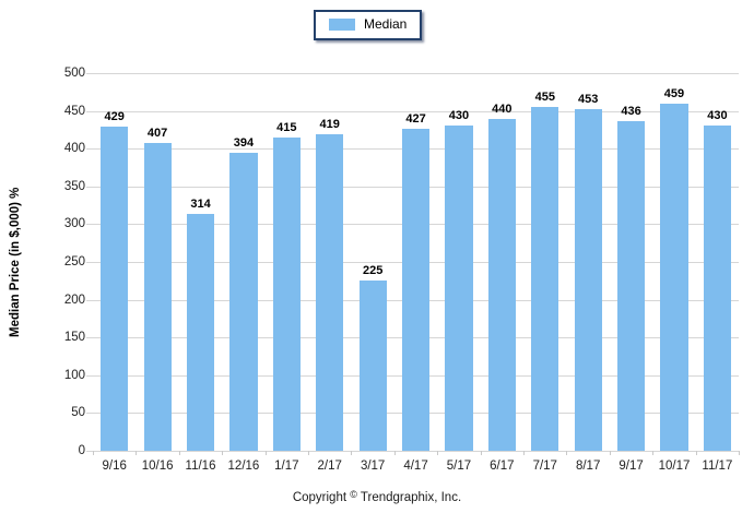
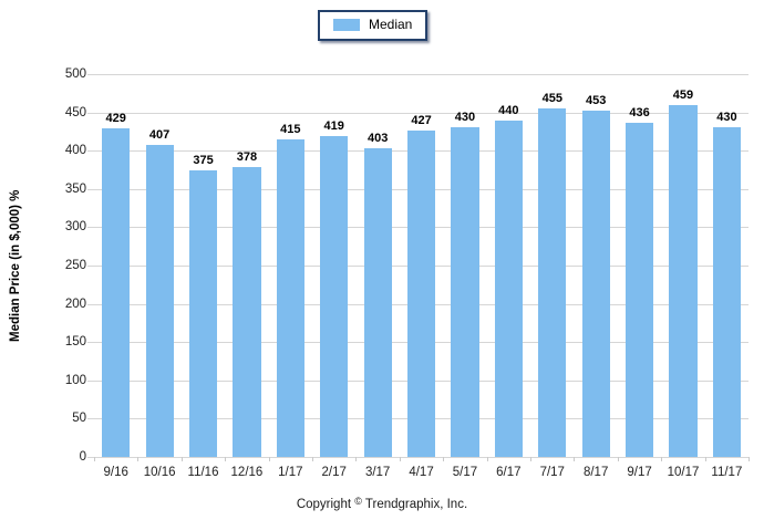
11/16: 314 -> 375
12/16: 394 -> 378
3/17: 225 -> 403
